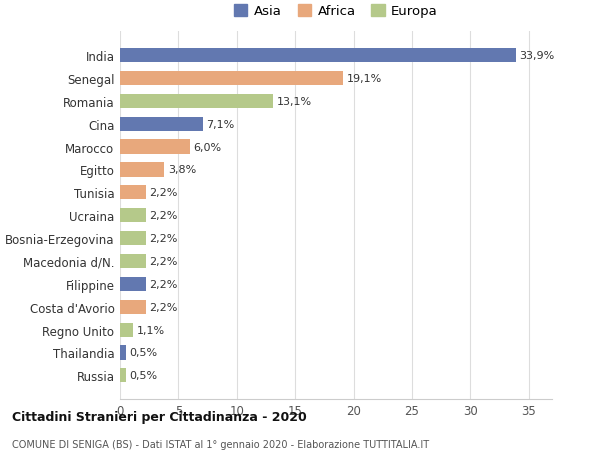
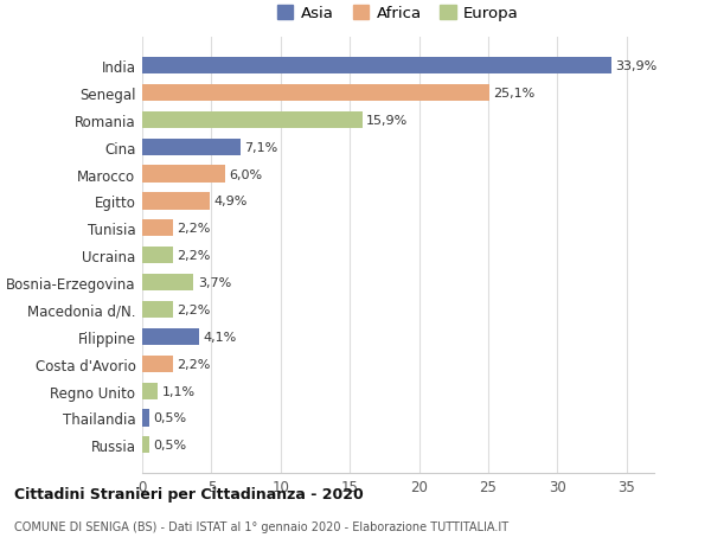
Senegal: 19,1% -> 25,1%
Romania: 13,1% -> 15,9%
Egitto: 3,8% -> 4,9%
Bosnia-Erzegovina: 2,2% -> 3,7%
Filippine: 2,2% -> 4,1%
